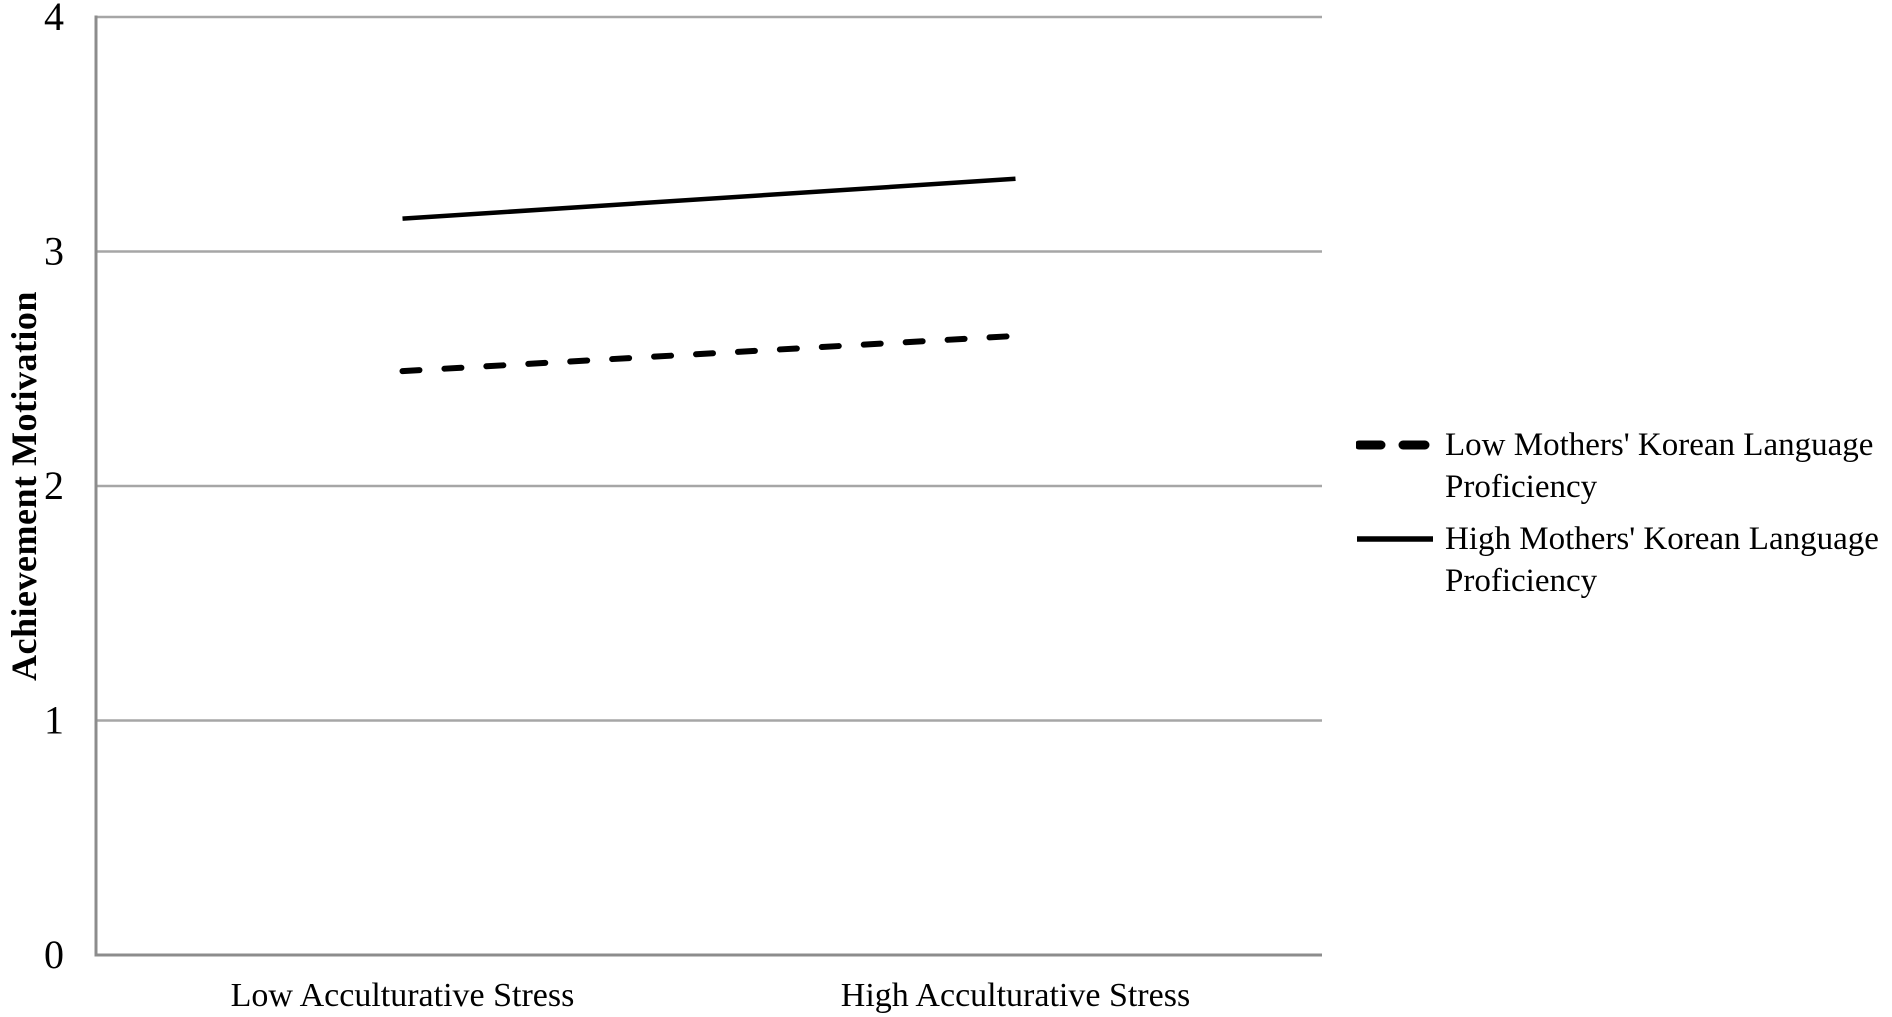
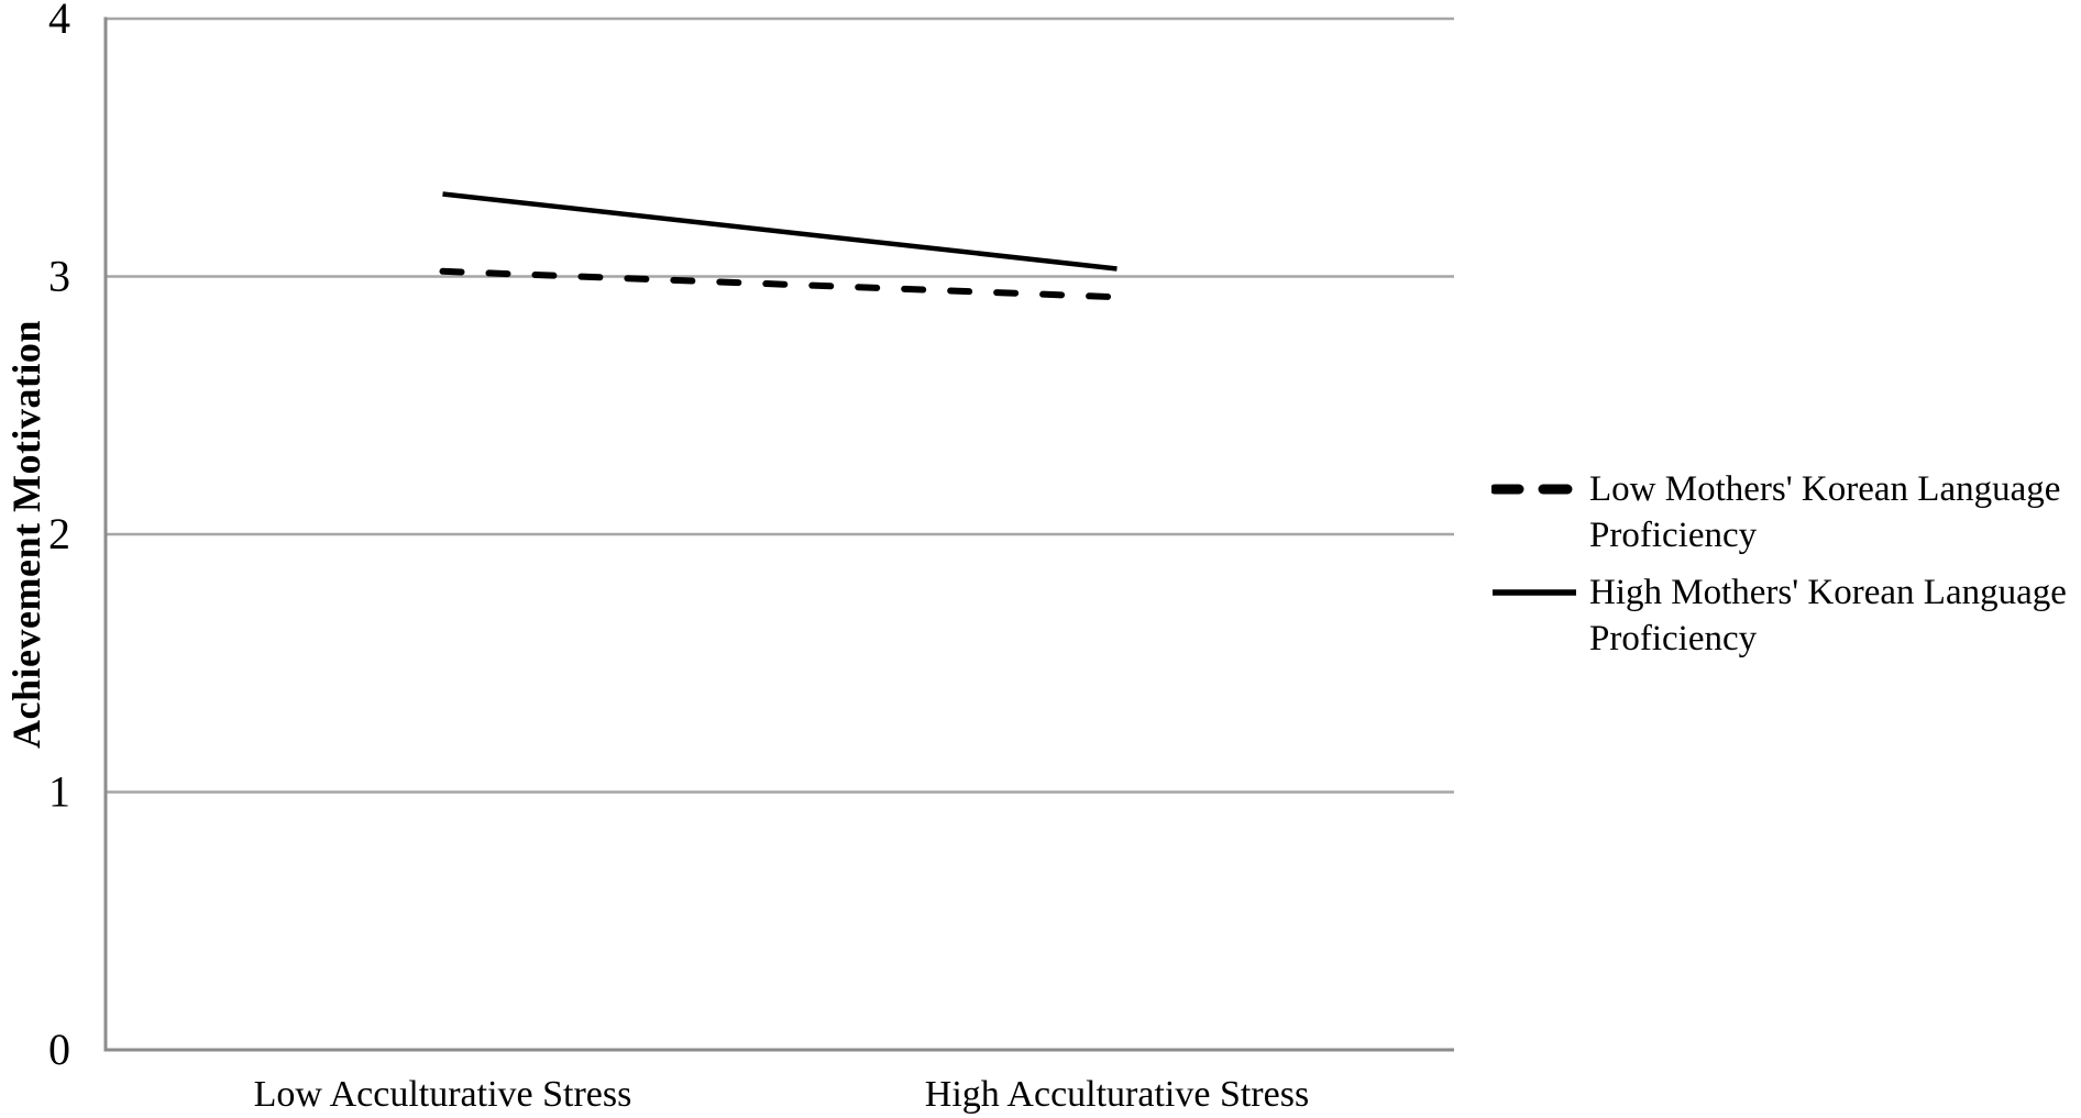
Low Mothers' Korean Language Proficiency/Low Acculturative Stress: 2.49 -> 3.02
High Mothers' Korean Language Proficiency/Low Acculturative Stress: 3.14 -> 3.32
Low Mothers' Korean Language Proficiency/High Acculturative Stress: 2.64 -> 2.92
High Mothers' Korean Language Proficiency/High Acculturative Stress: 3.31 -> 3.03
